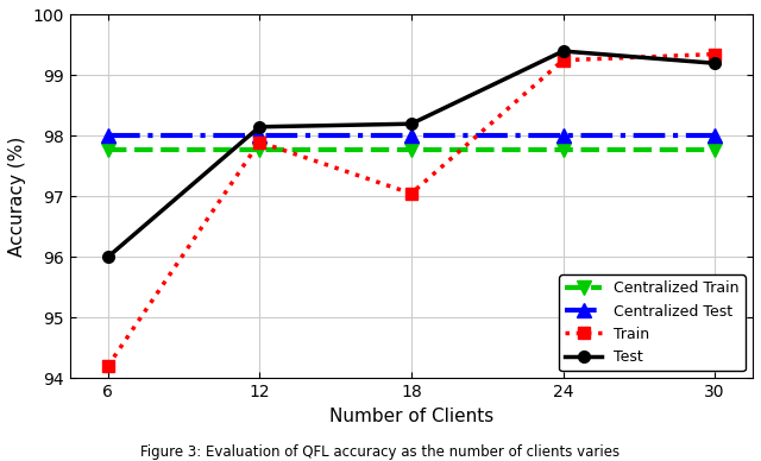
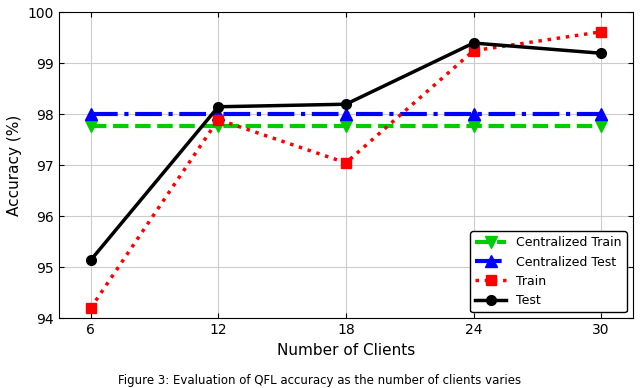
Test/6: 96.00 -> 95.14
Train/30: 99.35 -> 99.62
